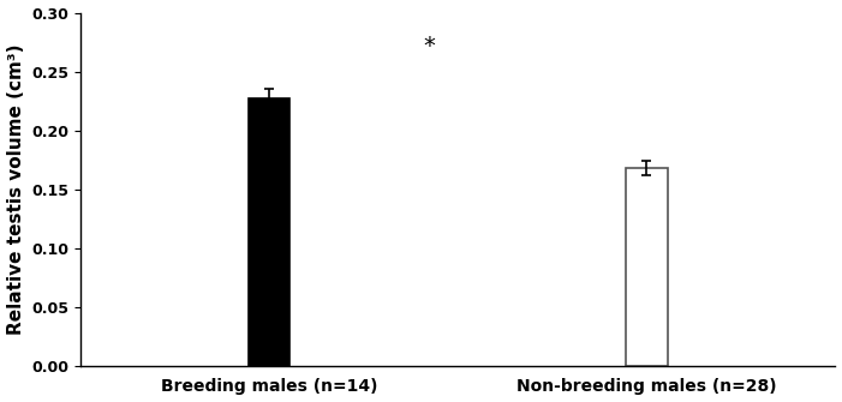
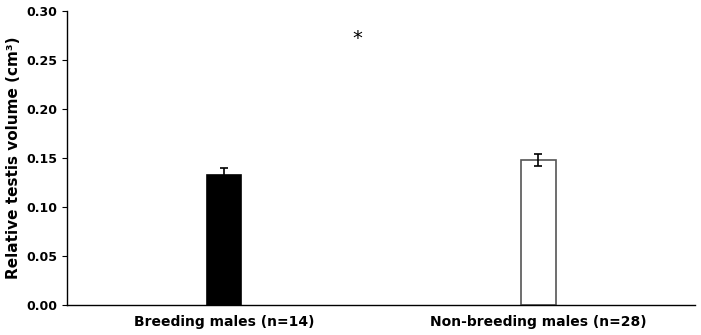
Breeding males (n=14): 0.227 -> 0.132
Non-breeding males (n=28): 0.168 -> 0.148
